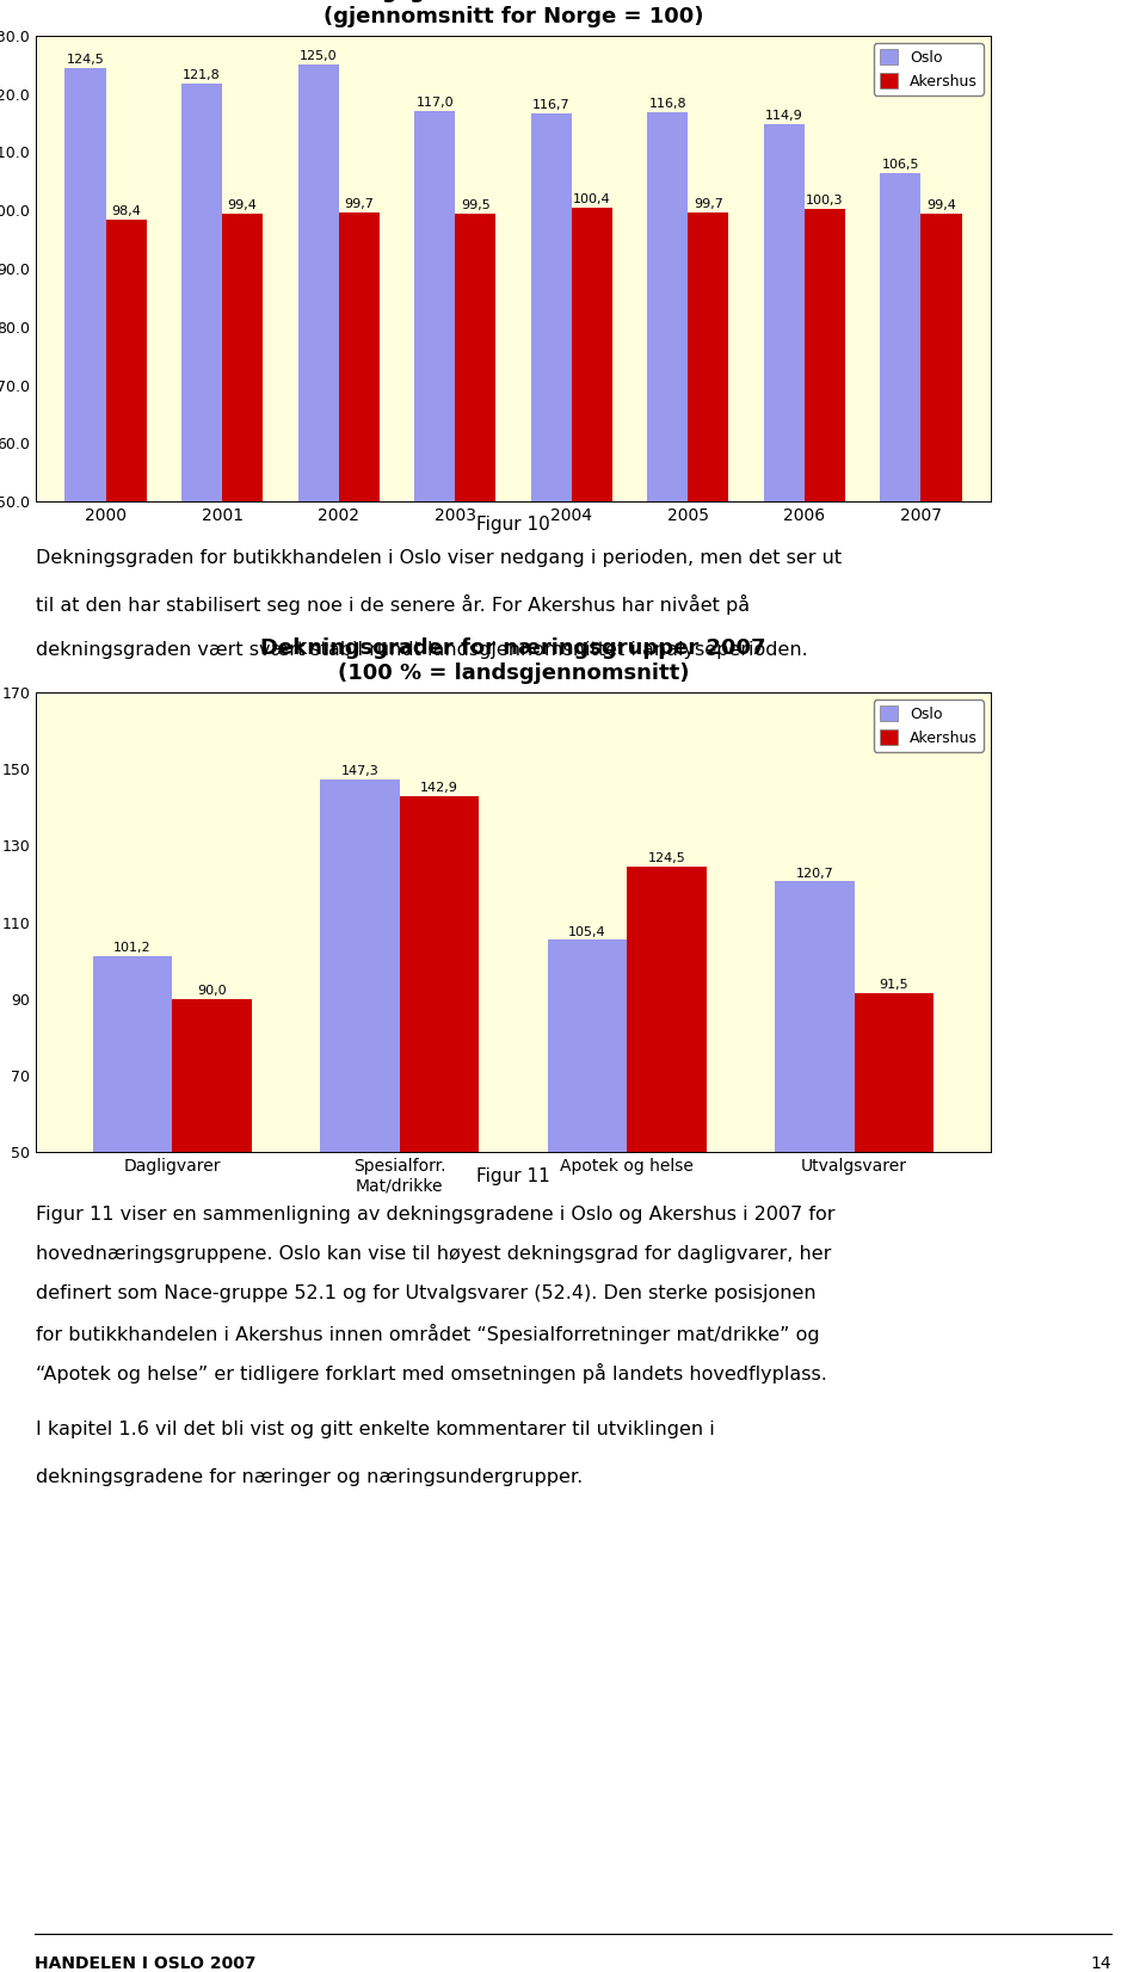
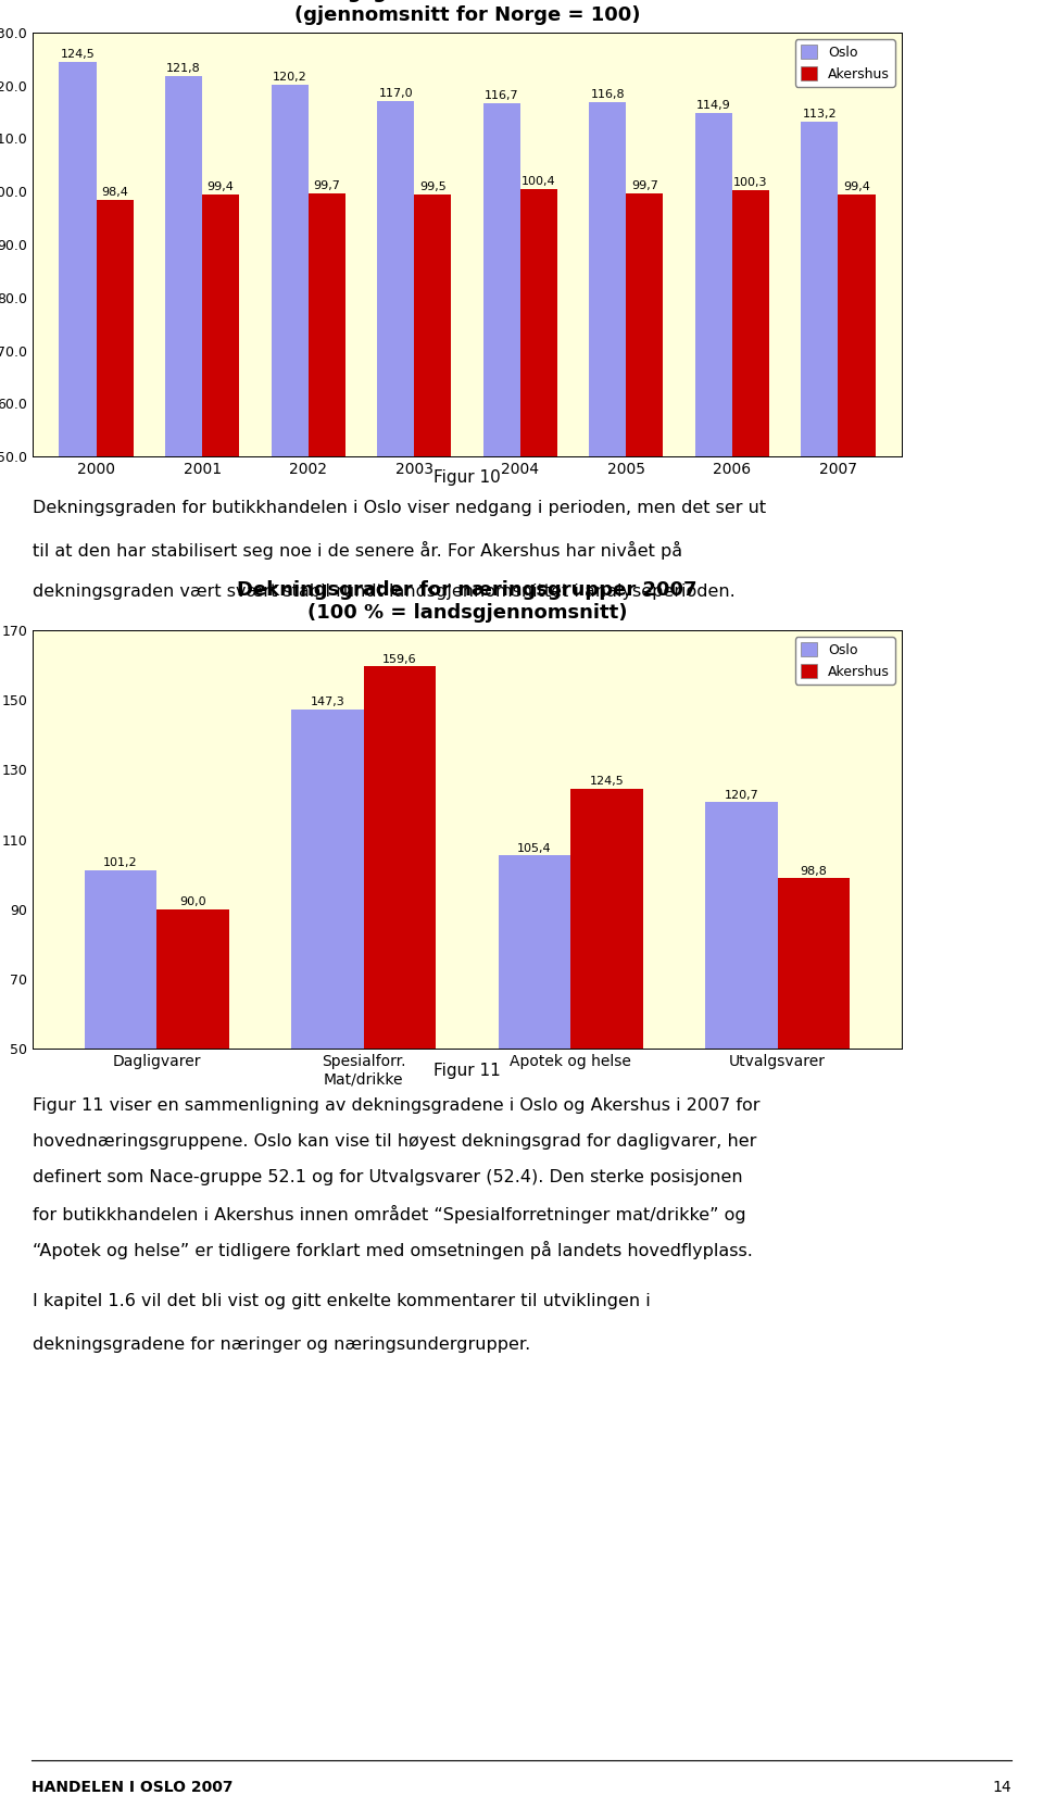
Oslo/2002: 125,0 -> 120,2
Oslo/2007: 106,5 -> 113,2
Akershus/Spesialforr. Mat/drikke: 142,9 -> 159,6
Akershus/Utvalgsvarer: 91,5 -> 98,8
